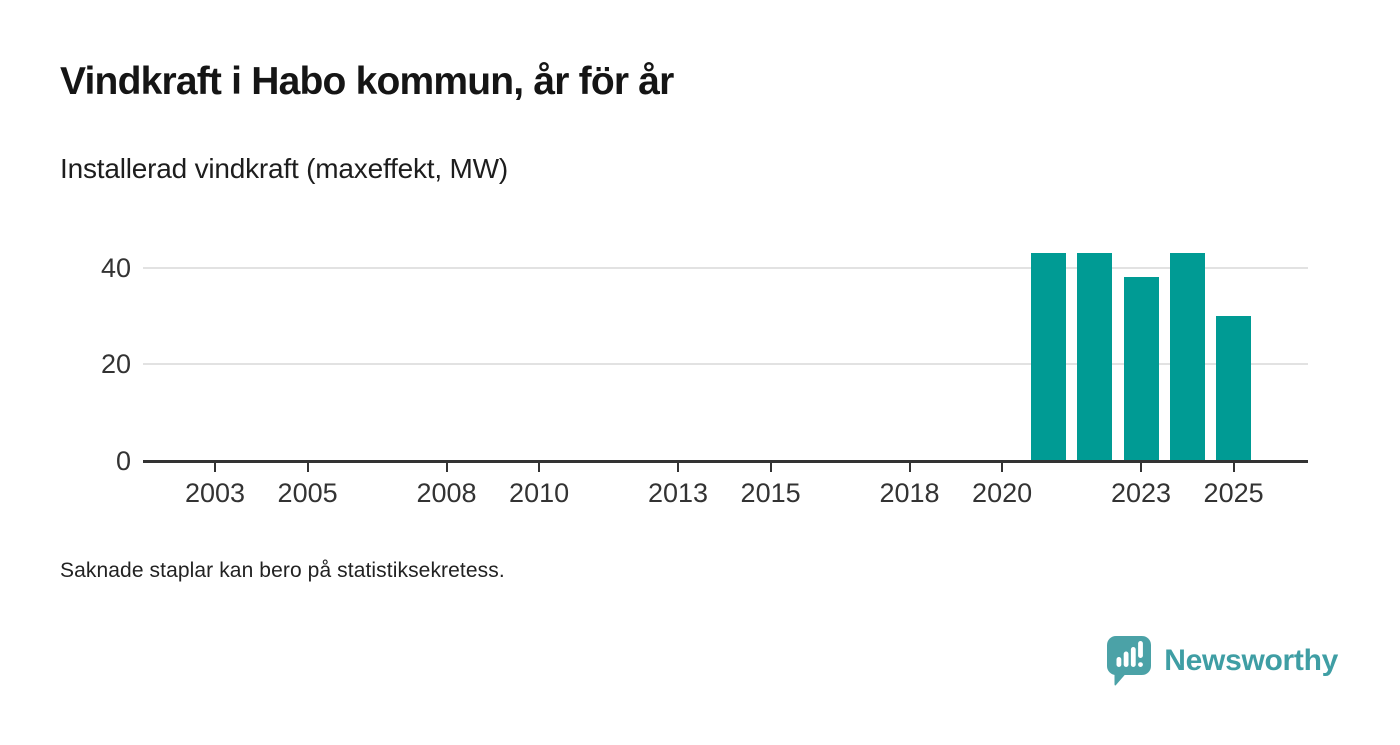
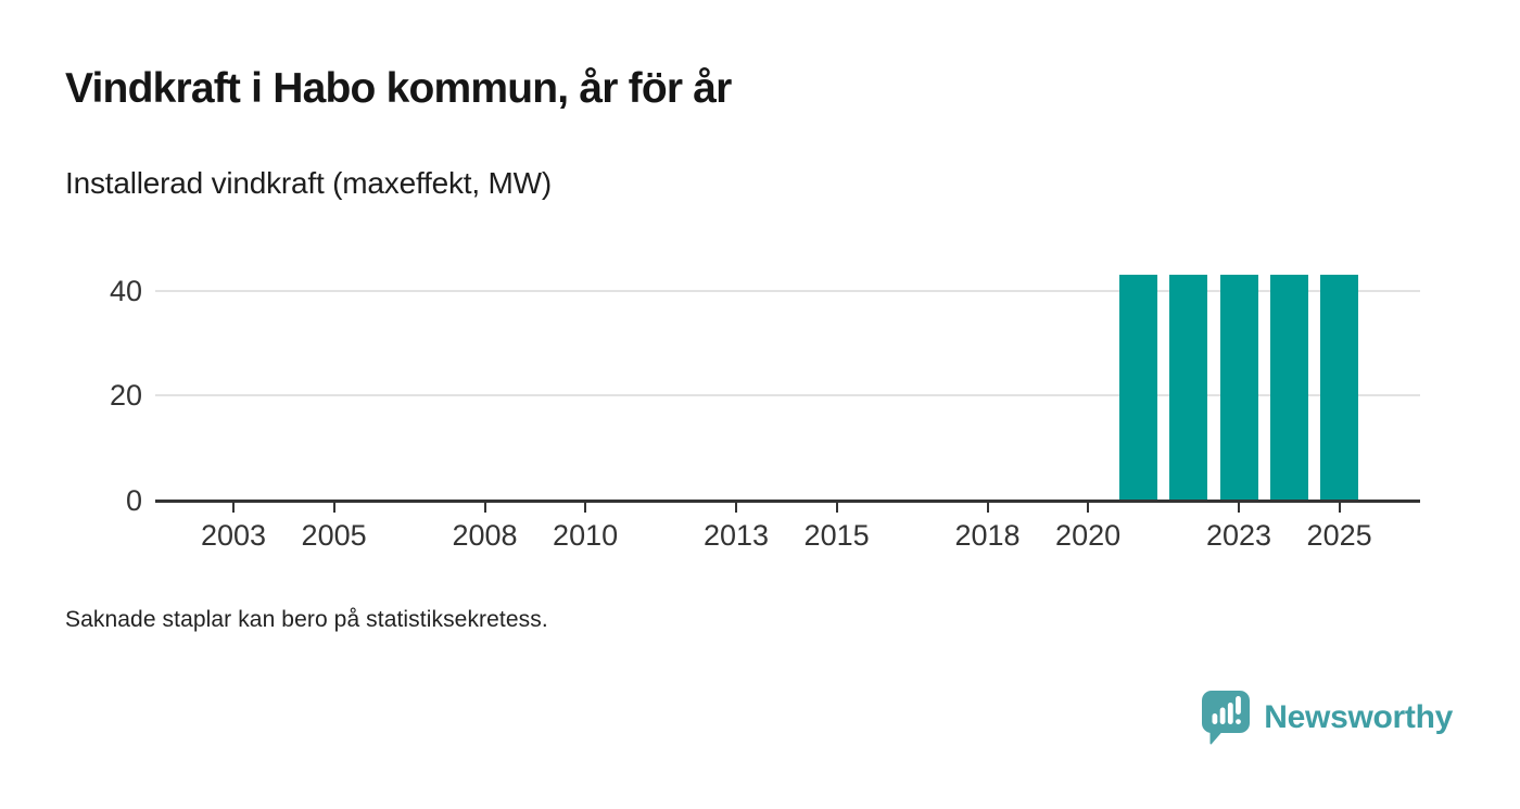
2023: 38 -> 43
2025: 30 -> 43
